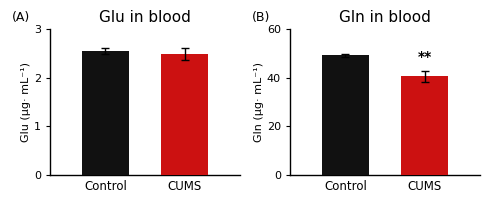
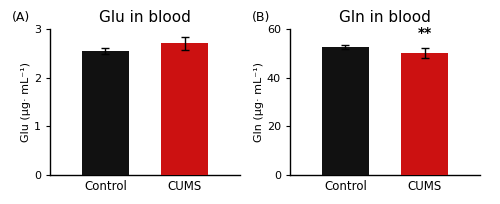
Glu in blood/CUMS: 2.48 -> 2.70
Gln in blood/Control: 49.0 -> 52.5
Gln in blood/CUMS: 40.5 -> 50.0
